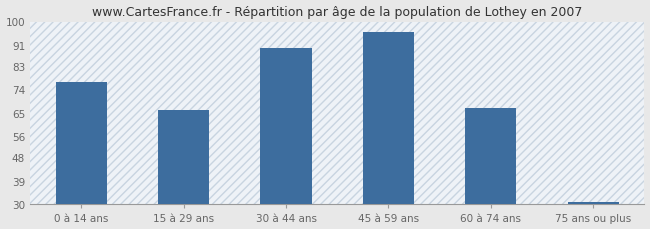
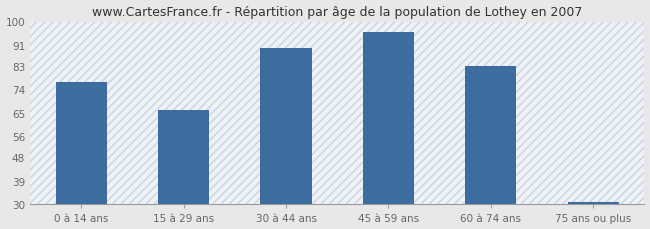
60 à 74 ans: 67 -> 83
